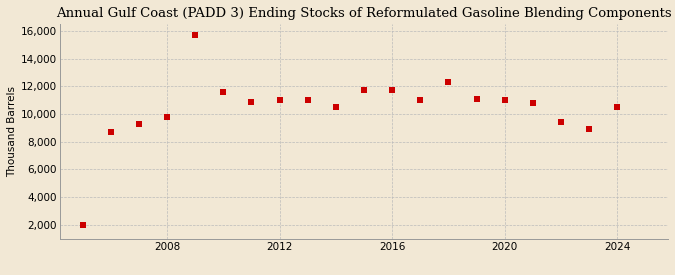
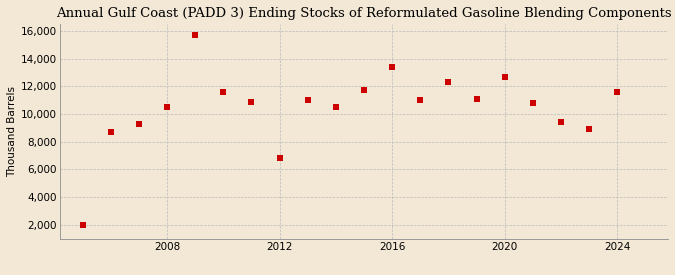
2008: 9,800 -> 10,500
2012: 11,000 -> 6,800
2016: 11,700 -> 13,400
2020: 11,000 -> 12,700
2024: 10,500 -> 11,600
